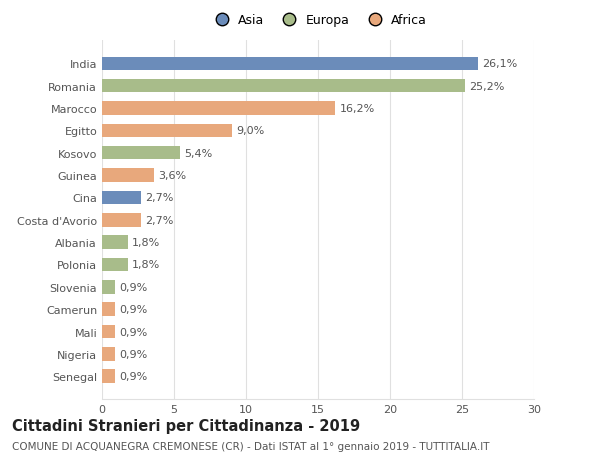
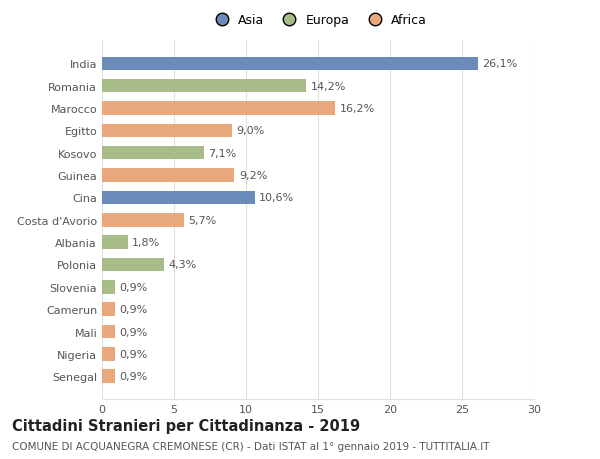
Romania: 25,2% -> 14,2%
Kosovo: 5,4% -> 7,1%
Guinea: 3,6% -> 9,2%
Cina: 2,7% -> 10,6%
Costa d'Avorio: 2,7% -> 5,7%
Polonia: 1,8% -> 4,3%
